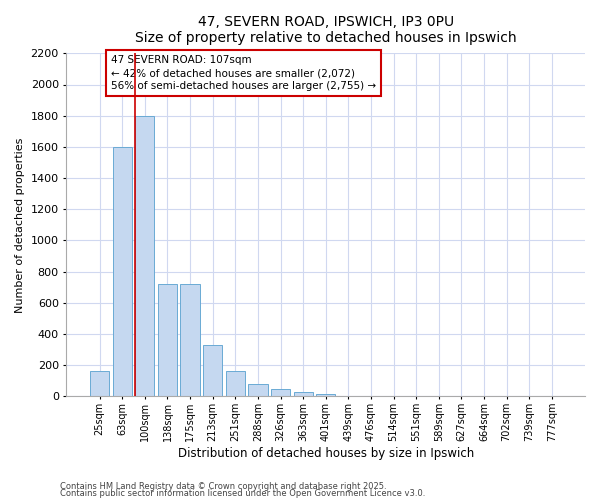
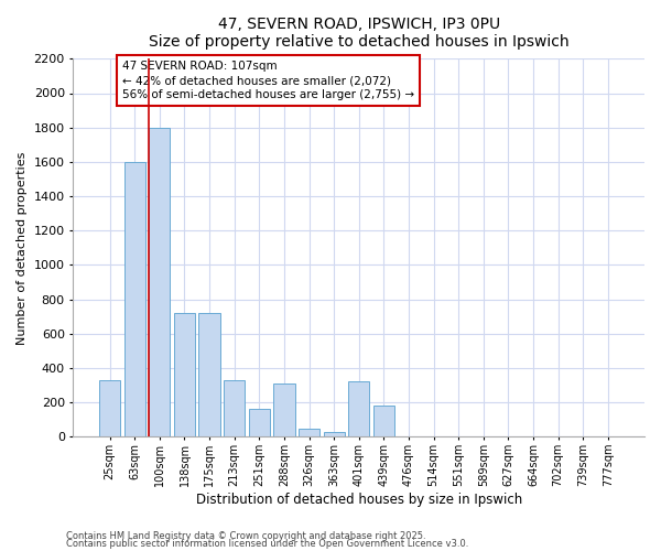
25sqm: 160 -> 330
288sqm: 80 -> 310
401sqm: 20 -> 320
439sqm: 0 -> 180
